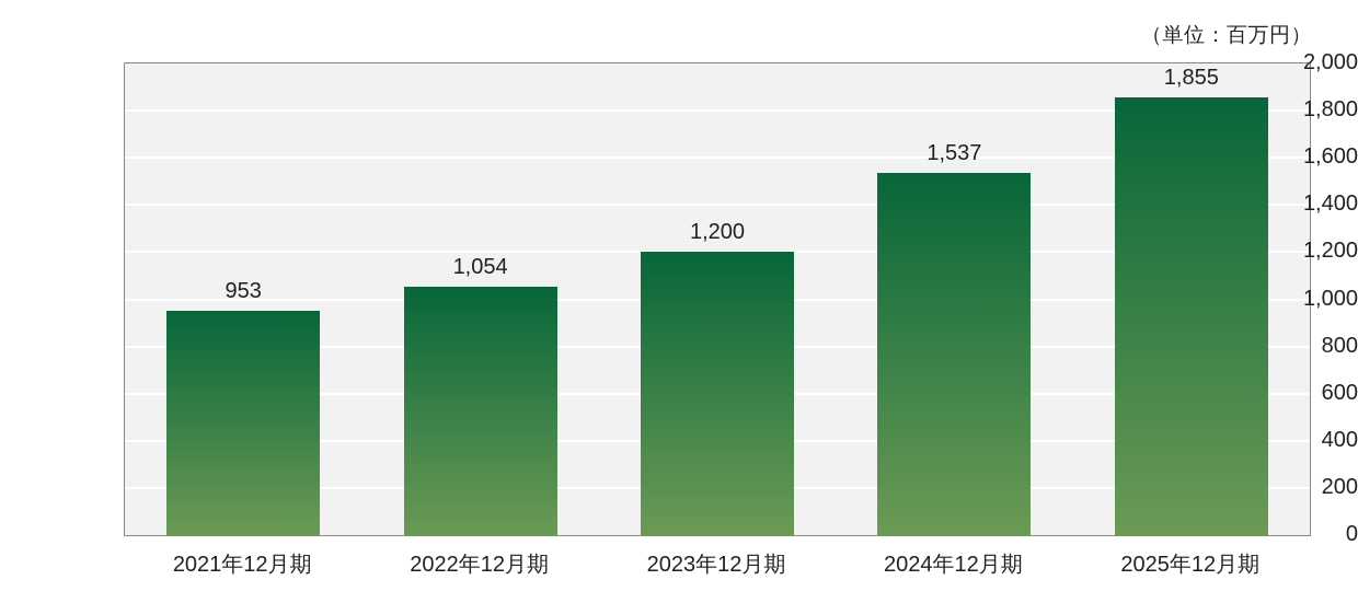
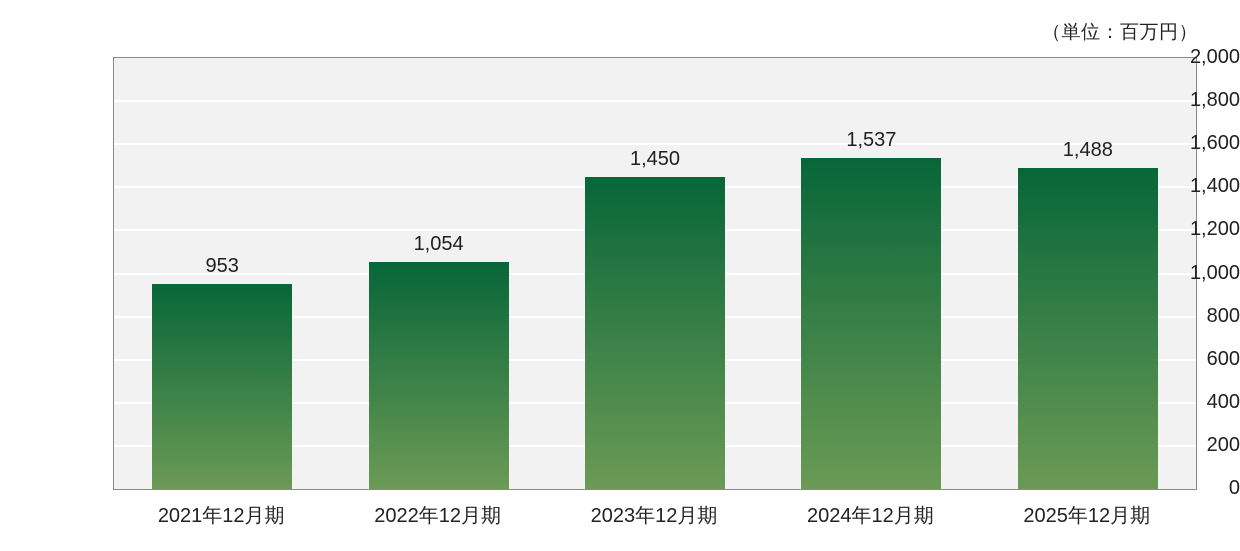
2023年12月期: 1,200 -> 1,450
2025年12月期: 1,855 -> 1,488
